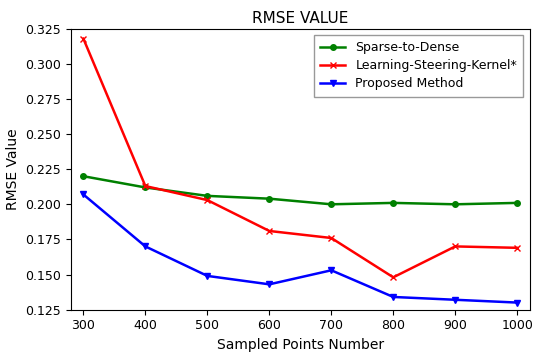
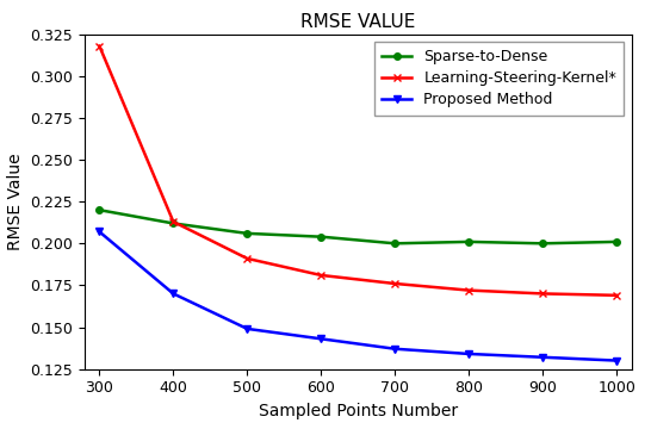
Learning-Steering-Kernel*/500: 0.203 -> 0.191
Proposed Method/700: 0.153 -> 0.137
Learning-Steering-Kernel*/800: 0.148 -> 0.172
